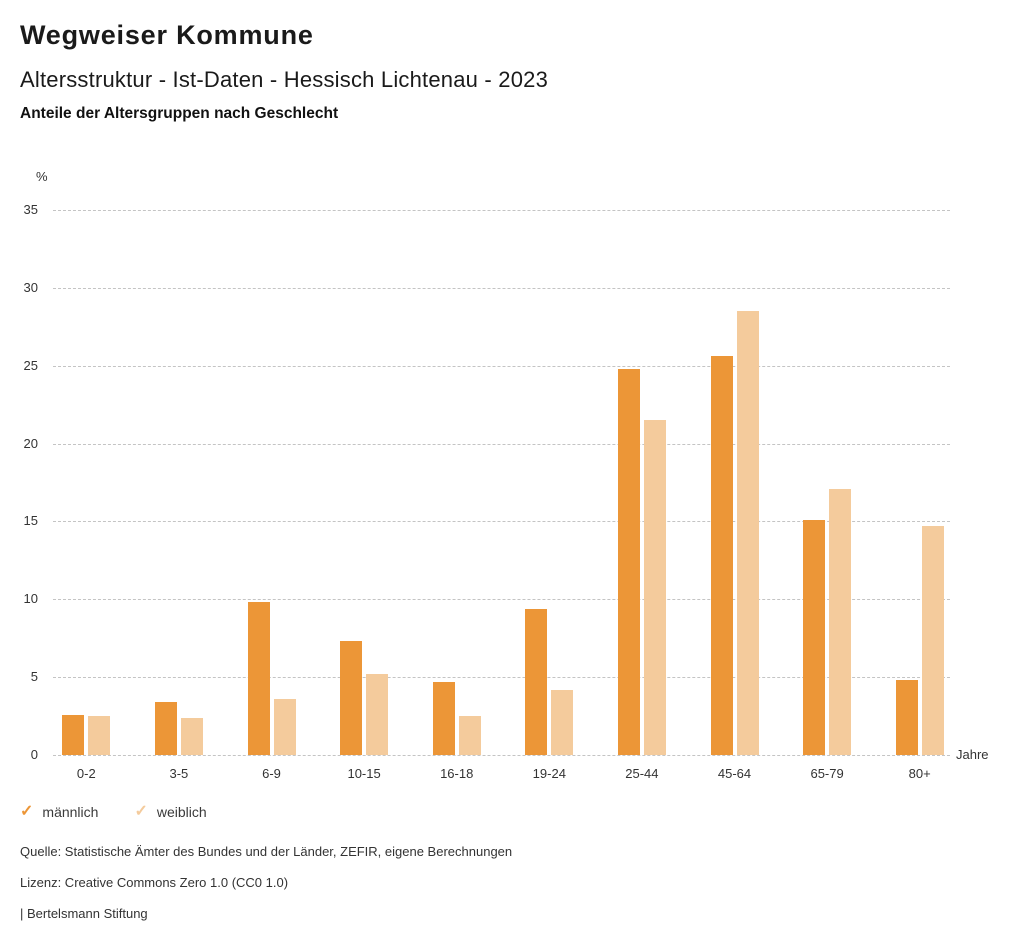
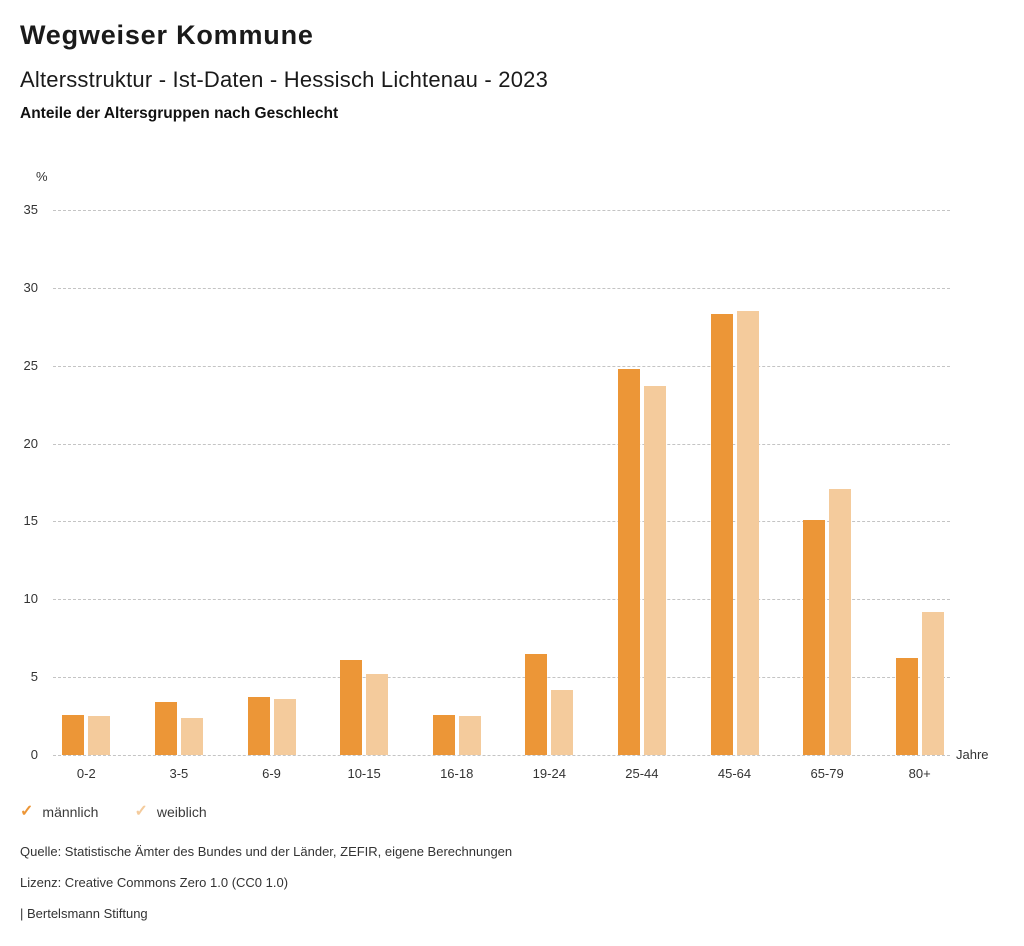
männlich/6-9: 9.8 -> 3.7
männlich/10-15: 7.3 -> 6.1
männlich/16-18: 4.7 -> 2.6
männlich/19-24: 9.4 -> 6.5
weiblich/25-44: 21.5 -> 23.7
männlich/45-64: 25.6 -> 28.3
männlich/80+: 4.8 -> 6.2
weiblich/80+: 14.7 -> 9.2
